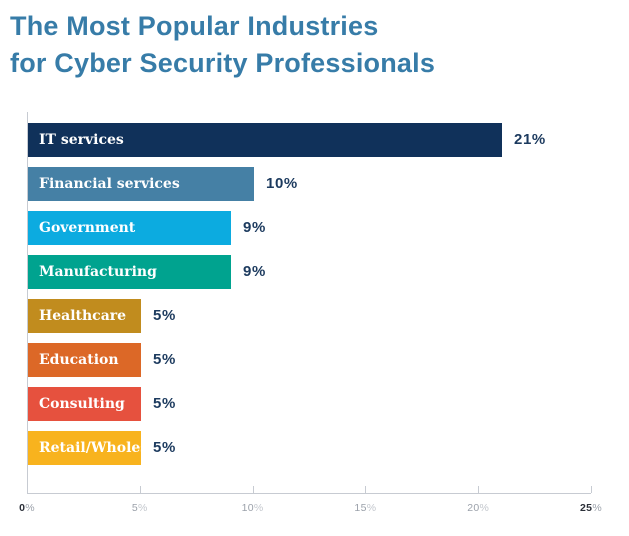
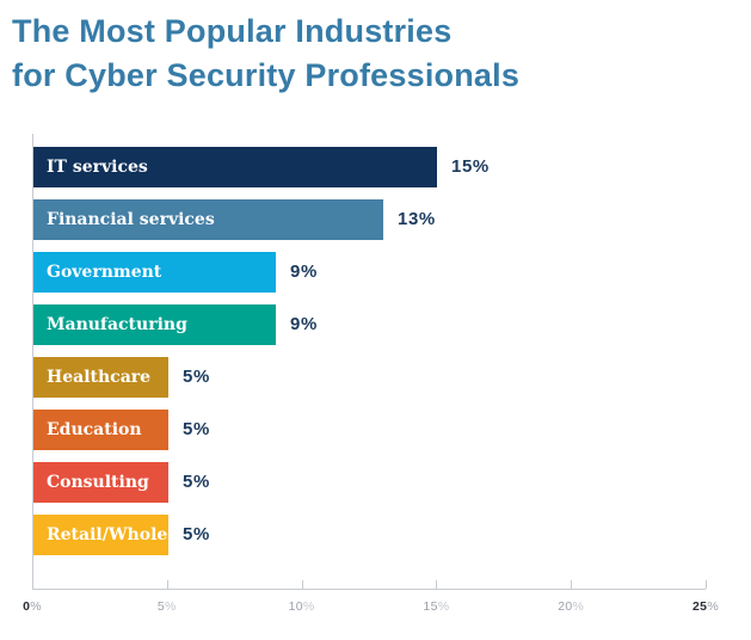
IT services: 21% -> 15%
Financial services: 10% -> 13%
